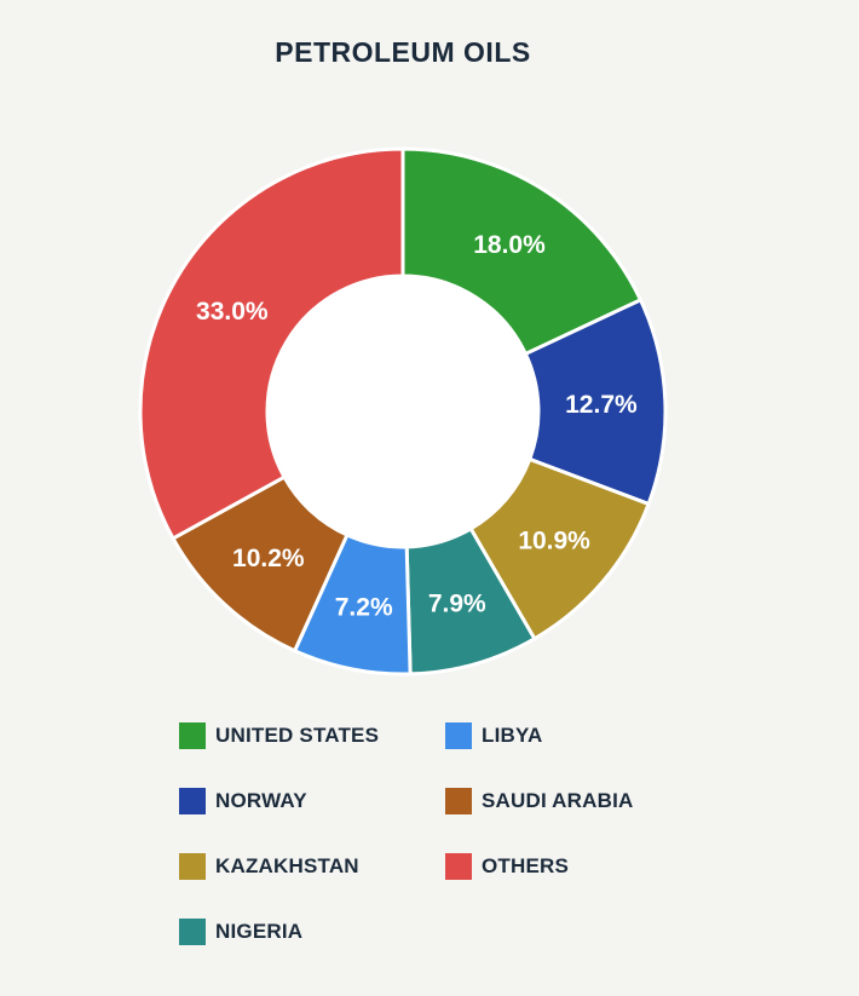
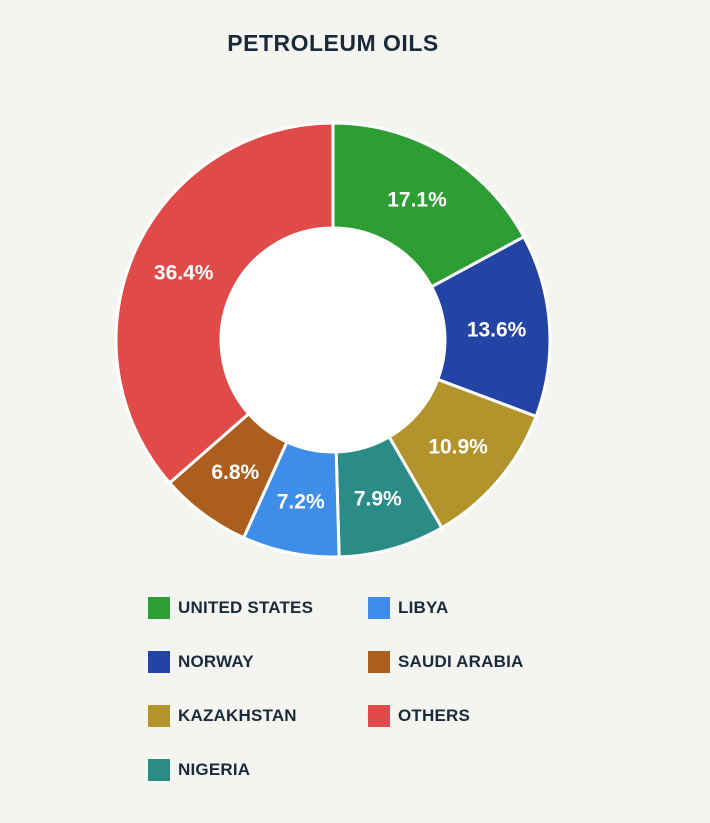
UNITED STATES: 18.0% -> 17.1%
NORWAY: 12.7% -> 13.6%
SAUDI ARABIA: 10.2% -> 6.8%
OTHERS: 33.0% -> 36.4%
